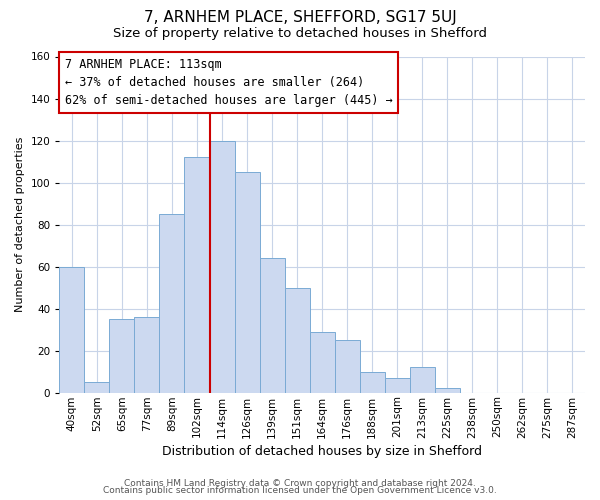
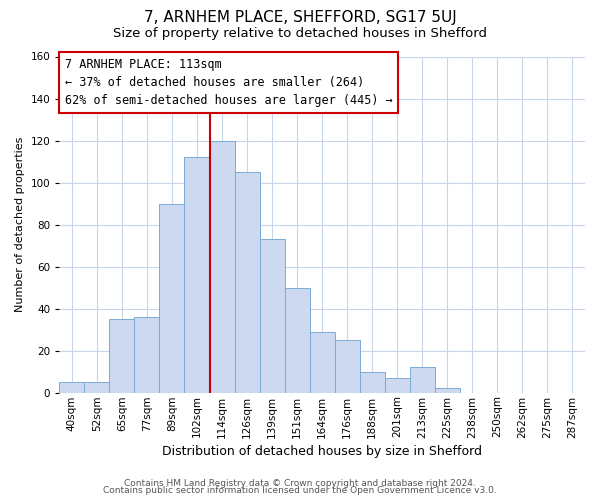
40sqm: 60 -> 5
89sqm: 85 -> 90
139sqm: 64 -> 73
